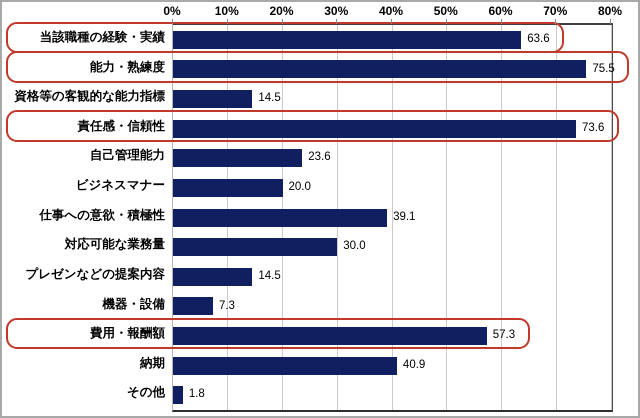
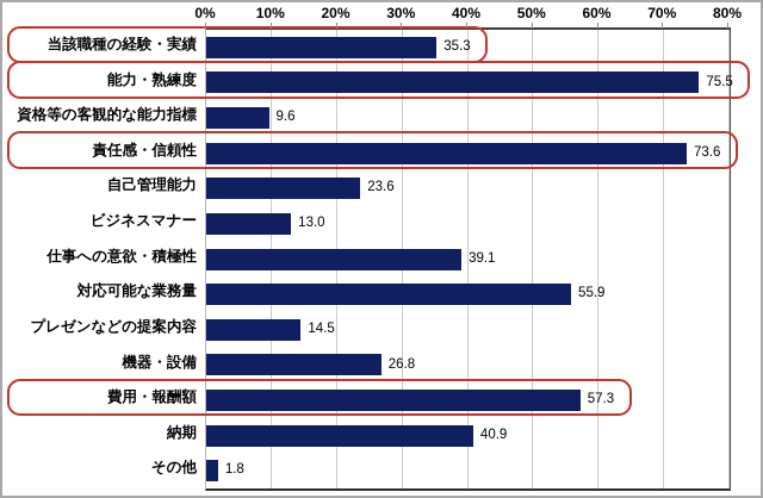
当該職種の経験・実績: 63.6 -> 35.3
資格等の客観的な能力指標: 14.5 -> 9.6
ビジネスマナー: 20.0 -> 13.0
対応可能な業務量: 30.0 -> 55.9
機器・設備: 7.3 -> 26.8
